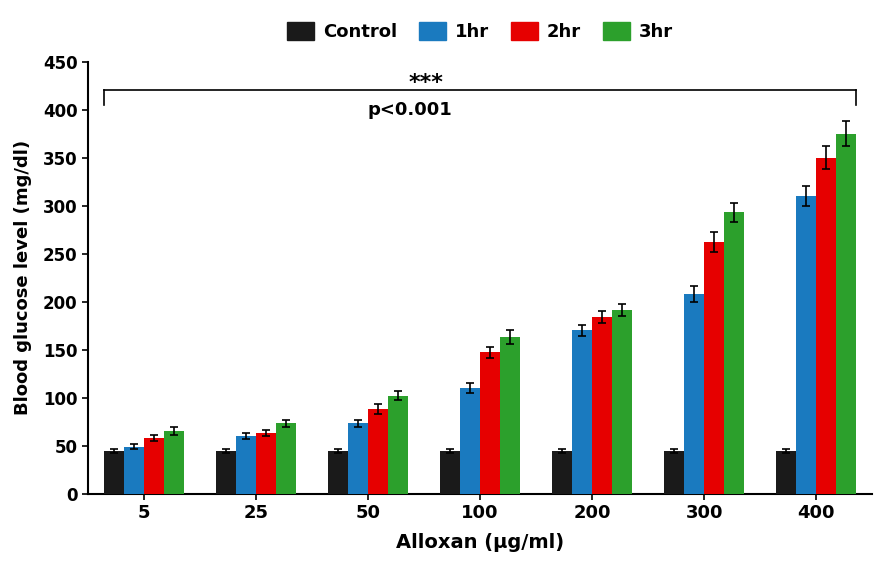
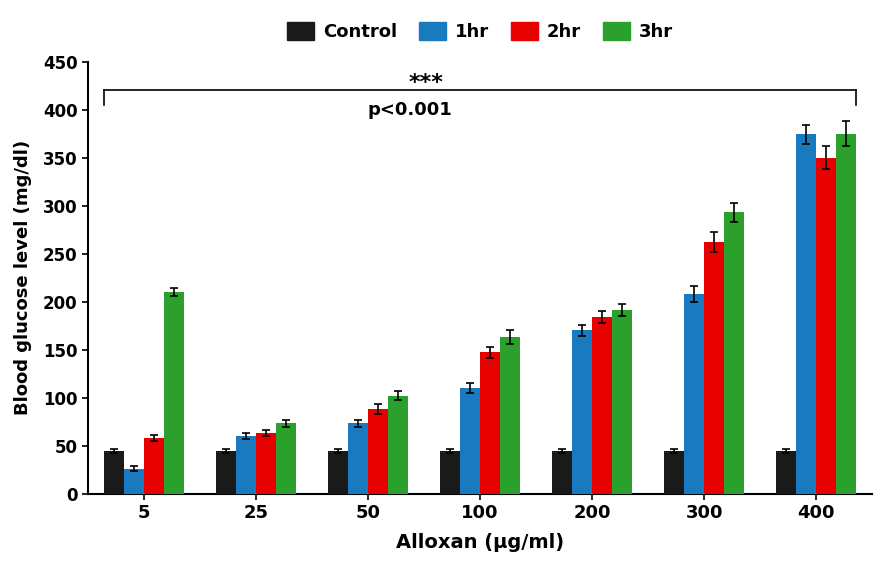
1hr/5: 49 -> 26
3hr/5: 65 -> 210
1hr/400: 310 -> 374
